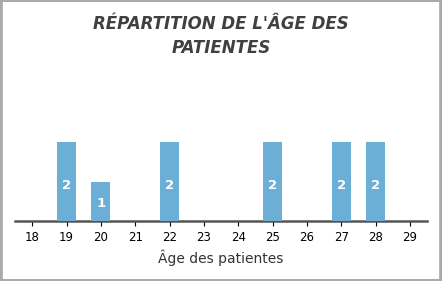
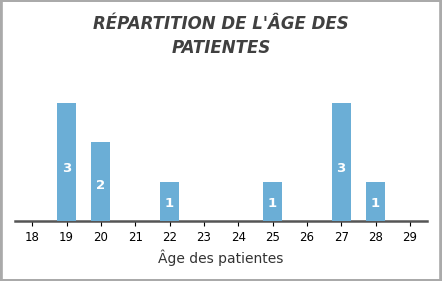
19: 2 -> 3
20: 1 -> 2
22: 2 -> 1
25: 2 -> 1
27: 2 -> 3
28: 2 -> 1
